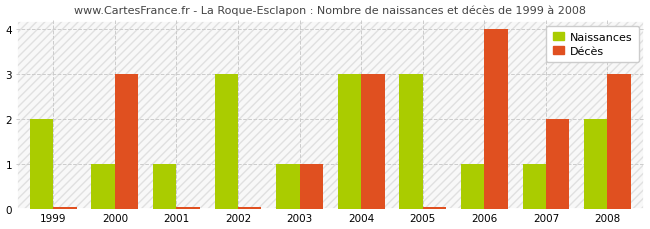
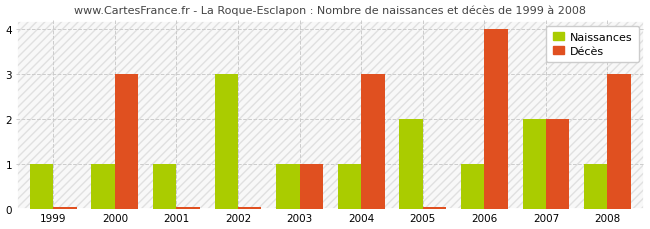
Naissances/1999: 2 -> 1
Naissances/2004: 3 -> 1
Naissances/2005: 3 -> 2
Naissances/2007: 1 -> 2
Naissances/2008: 2 -> 1
